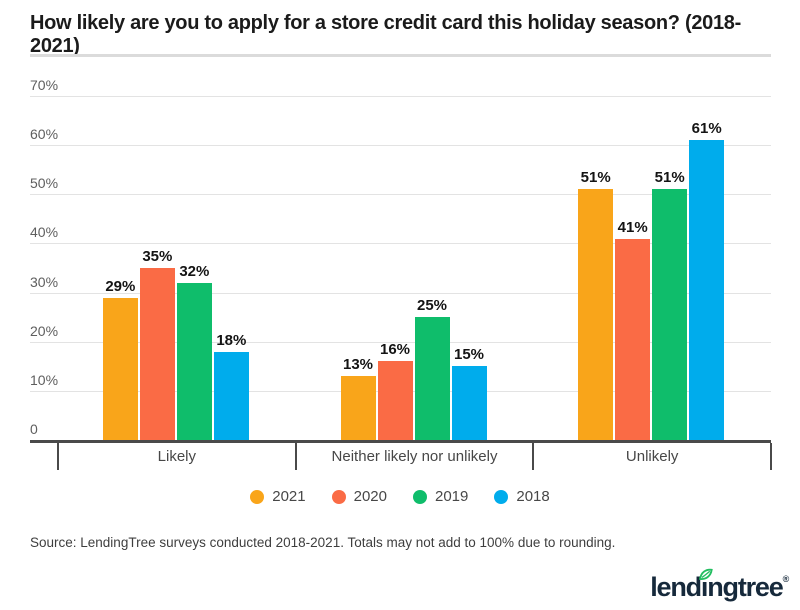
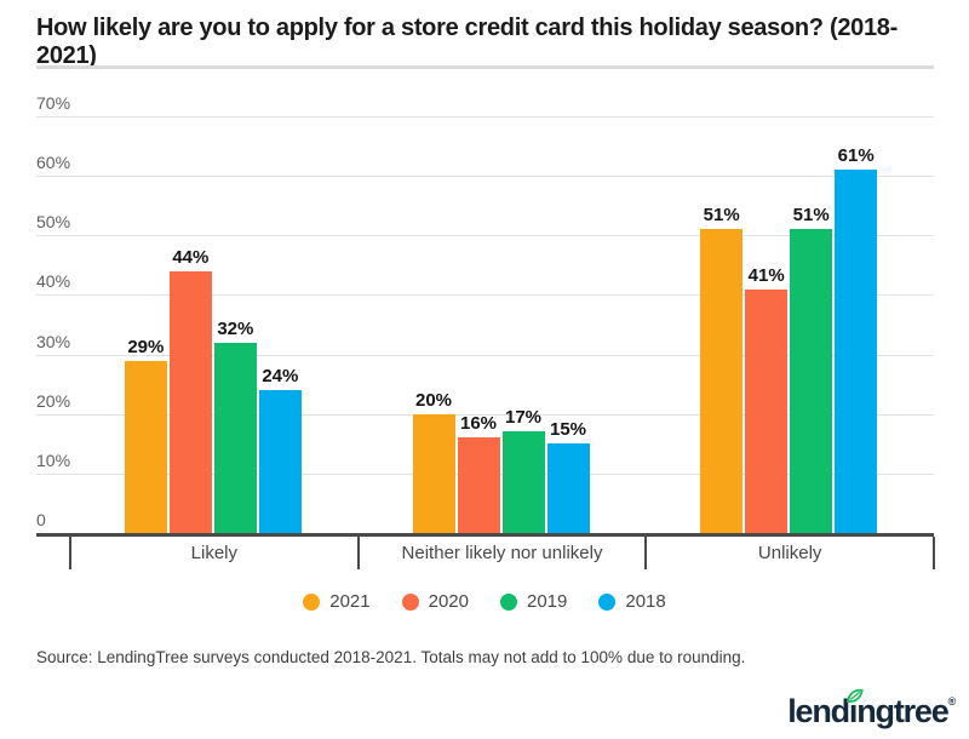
2020/Likely: 35% -> 44%
2018/Likely: 18% -> 24%
2021/Neither likely nor unlikely: 13% -> 20%
2019/Neither likely nor unlikely: 25% -> 17%
